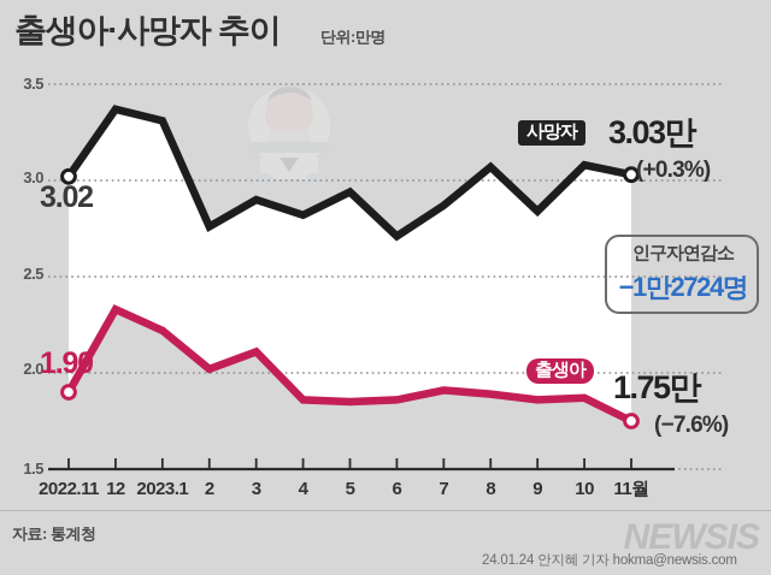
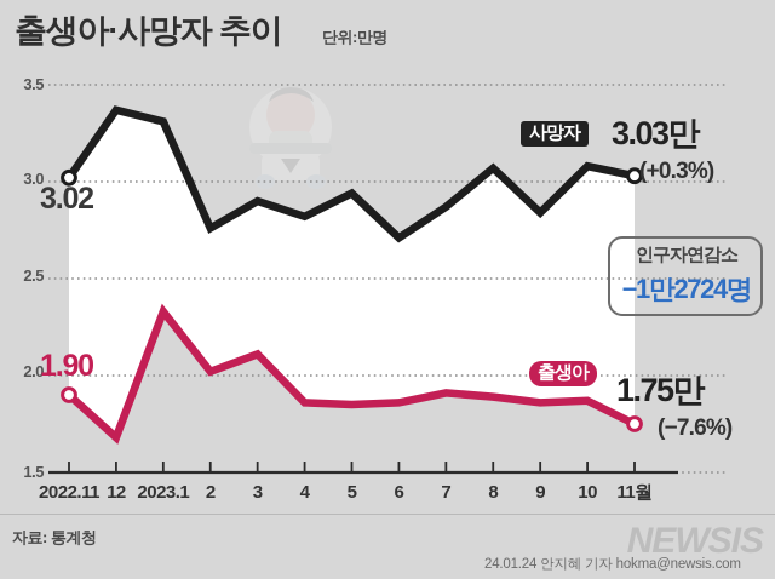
출생아/12: 2.33 -> 1.68
출생아/2023.1: 2.22 -> 2.33
